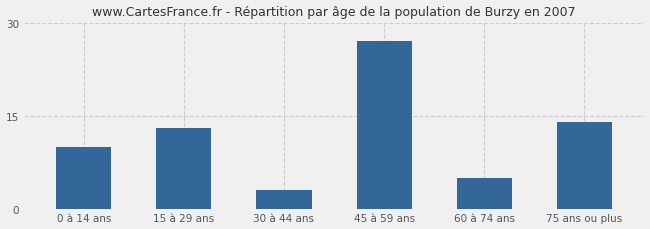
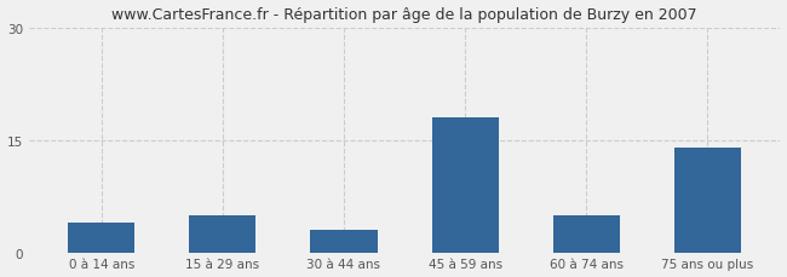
0 à 14 ans: 10 -> 4
15 à 29 ans: 13 -> 5
45 à 59 ans: 27 -> 18
